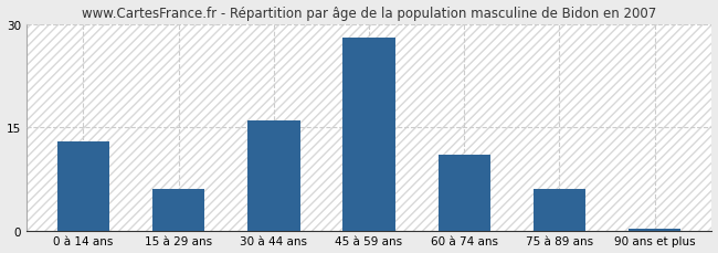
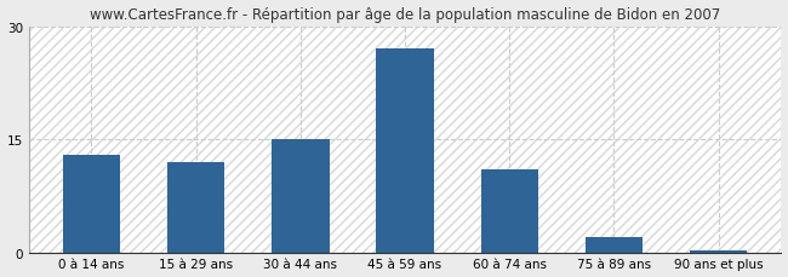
15 à 29 ans: 6.0 -> 12.0
30 à 44 ans: 16.0 -> 15.0
45 à 59 ans: 28.0 -> 27.0
75 à 89 ans: 6.0 -> 2.0
